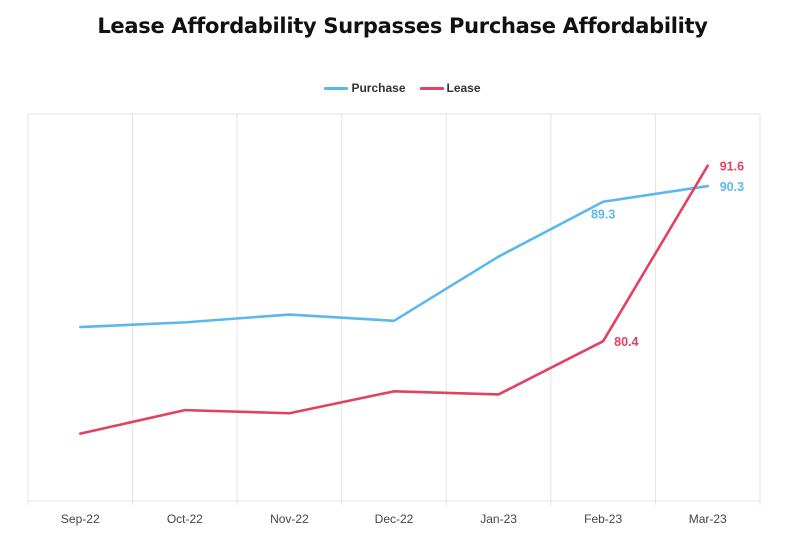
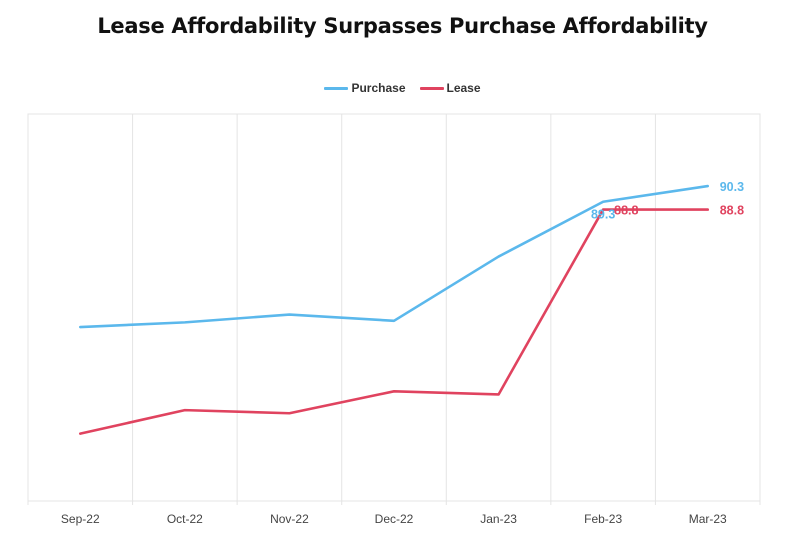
Lease/Feb-23: 80.4 -> 88.8
Lease/Mar-23: 91.6 -> 88.8
